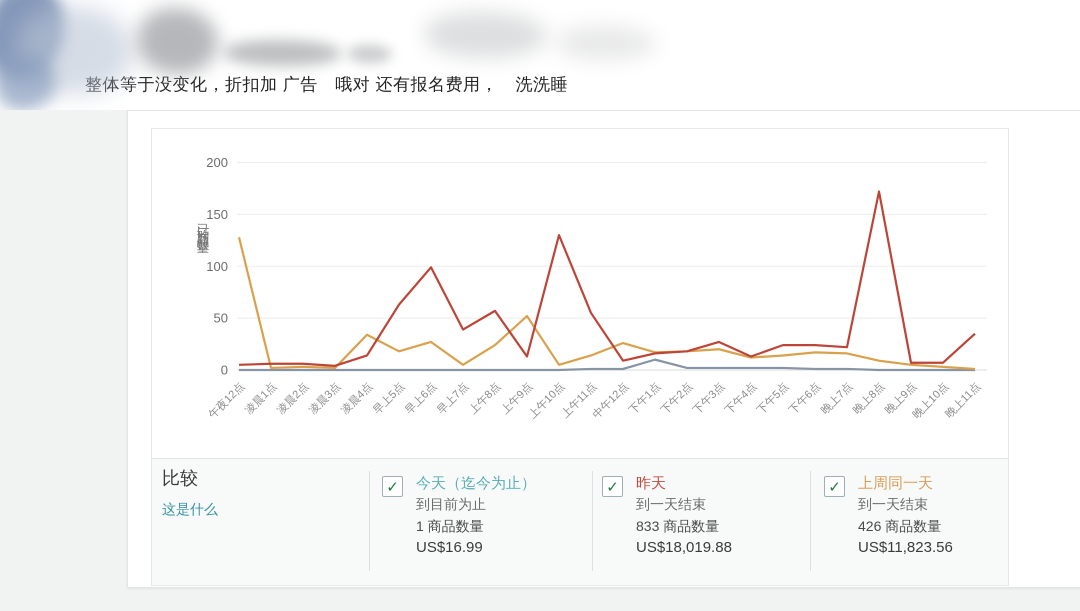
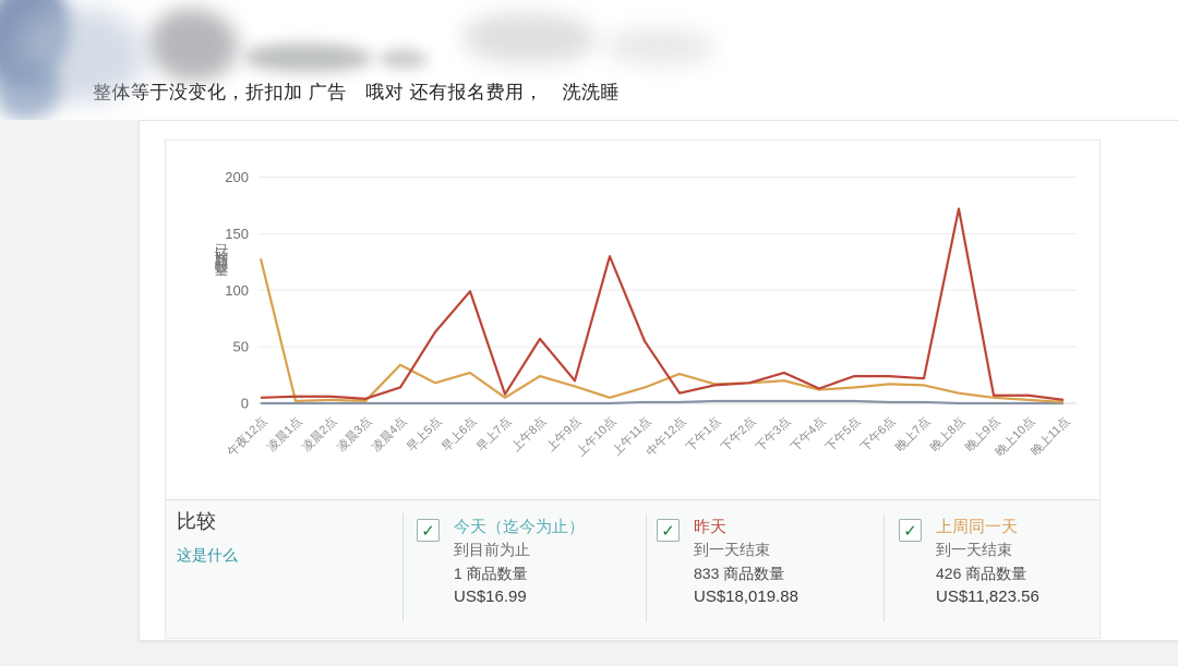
昨天/早上7点: 39 -> 8
上周同一天/上午9点: 52 -> 15
昨天/上午9点: 13 -> 20
今天（迄今为止）/下午1点: 10 -> 2
昨天/晚上11点: 35 -> 3
